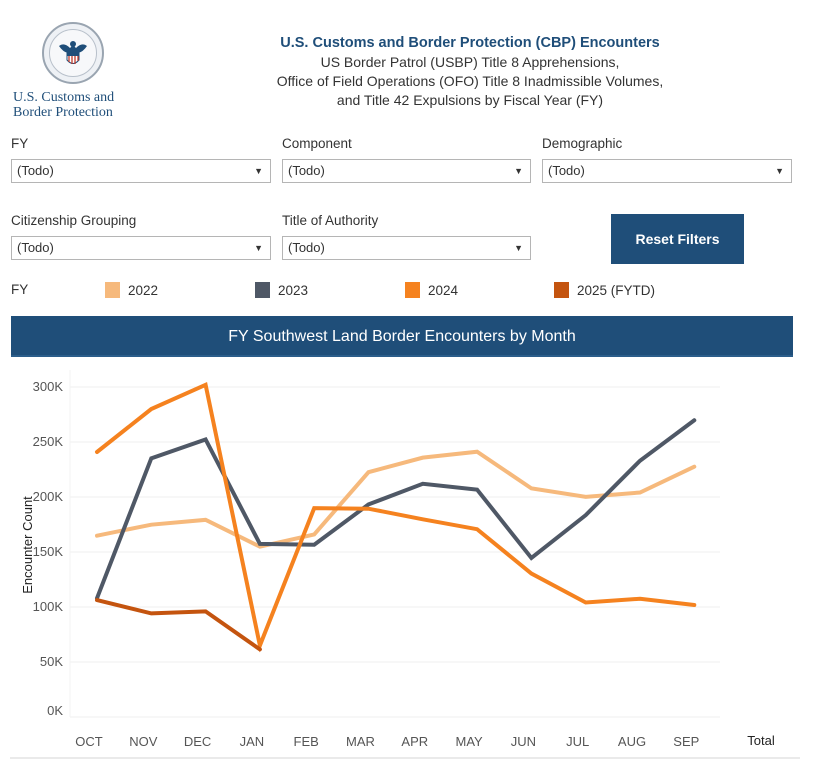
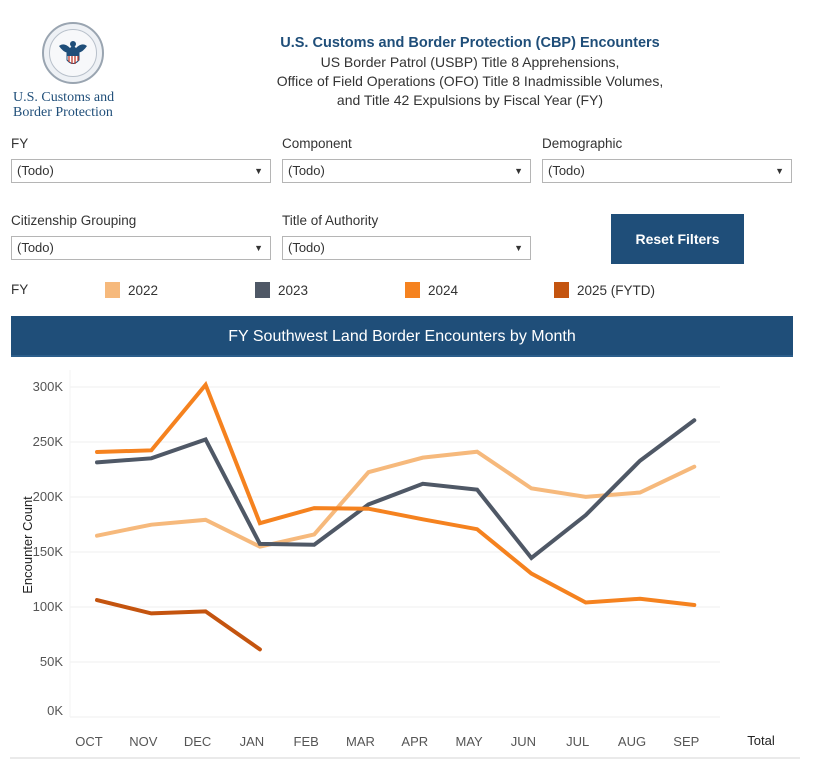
2023/OCT: 108K -> 232K
2024/NOV: 280K -> 242K
2024/JAN: 65K -> 176K
